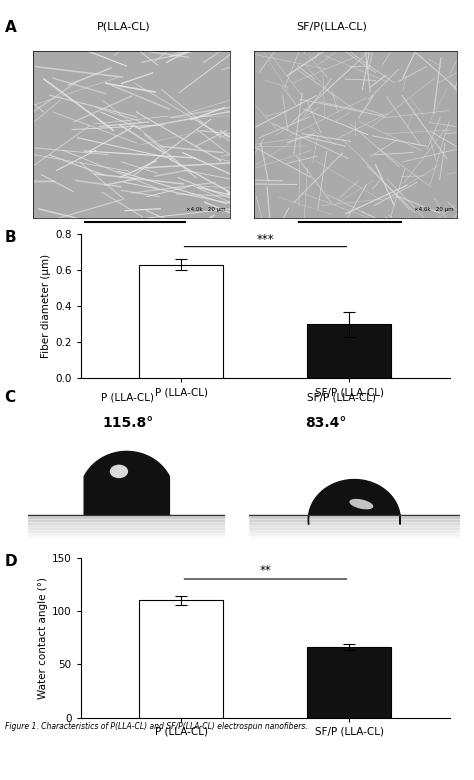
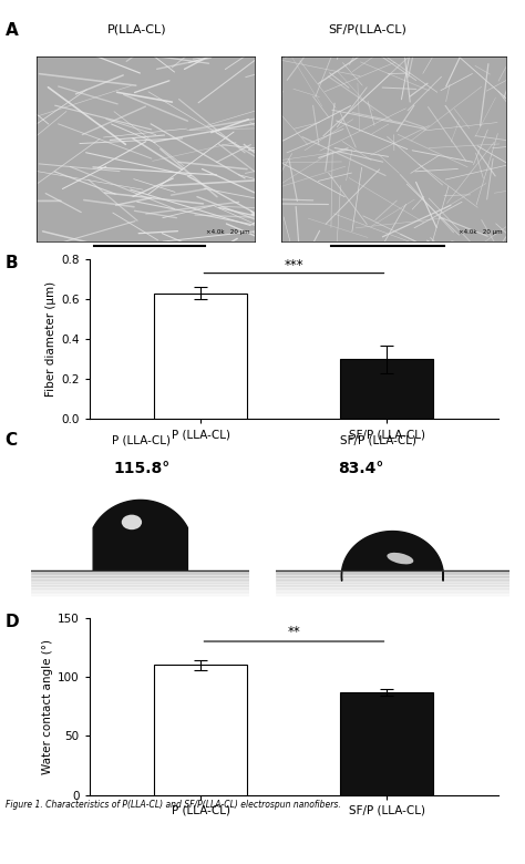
SF/P (LLA-CL): 66 -> 87
